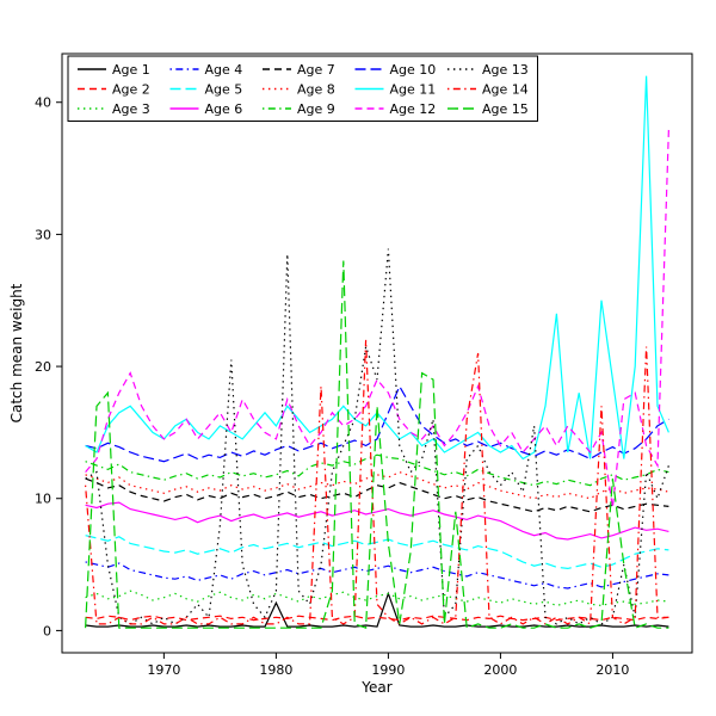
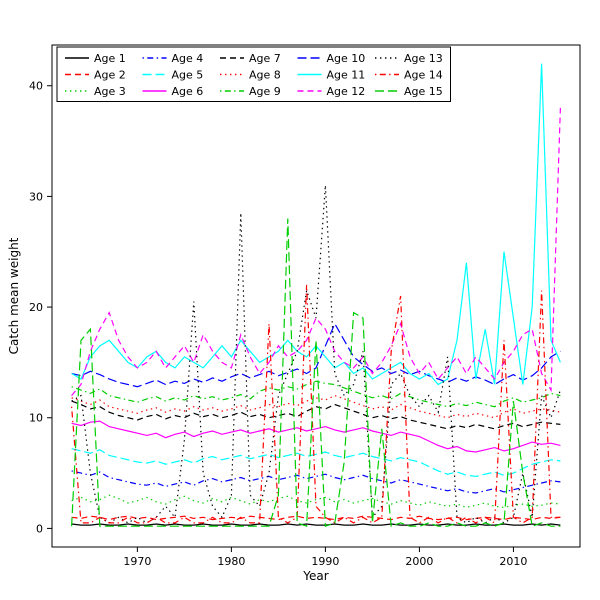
Age 1/1980: 2.1 -> 0.4
Age 1/1990: 2.8 -> 0.3
Age 13/1990: 28.9 -> 31.0
Age 15/1990: 6.6 -> 0.2
Age 12/2010: 9.3 -> 16.0
